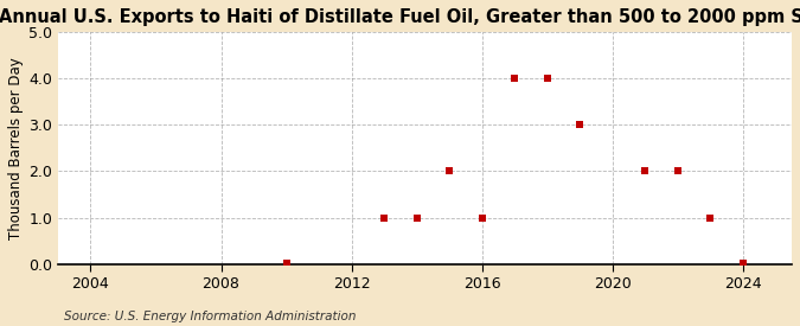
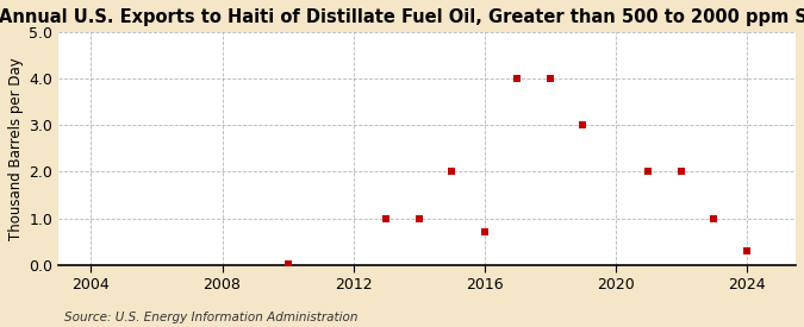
2016: 1.00 -> 0.70
2024: 0.02 -> 0.30
